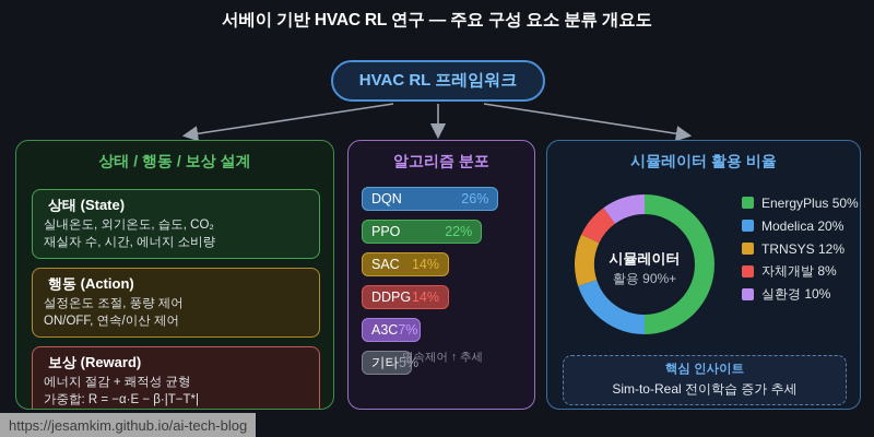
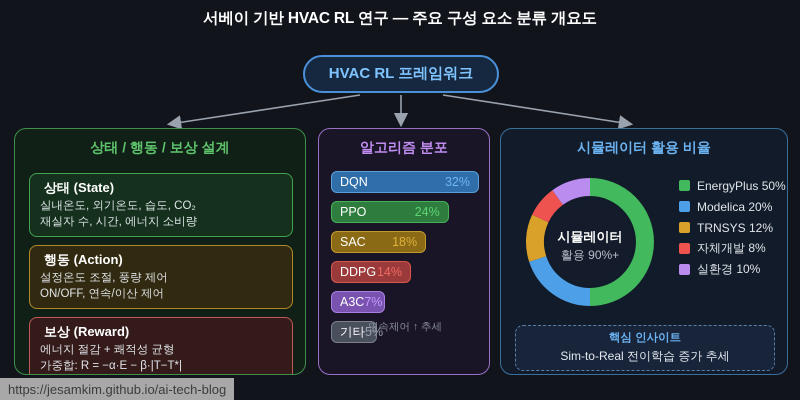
알고리즘 분포/DQN: 26% -> 32%
알고리즘 분포/PPO: 22% -> 24%
알고리즘 분포/SAC: 14% -> 18%
